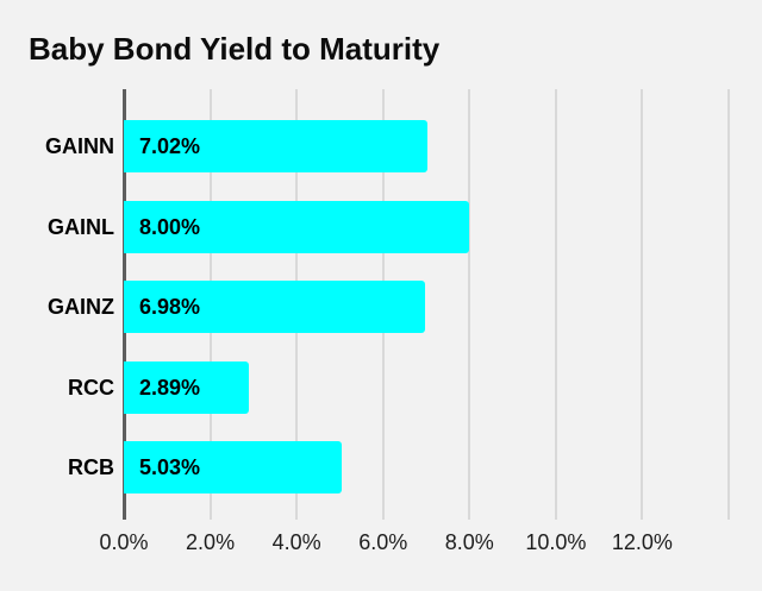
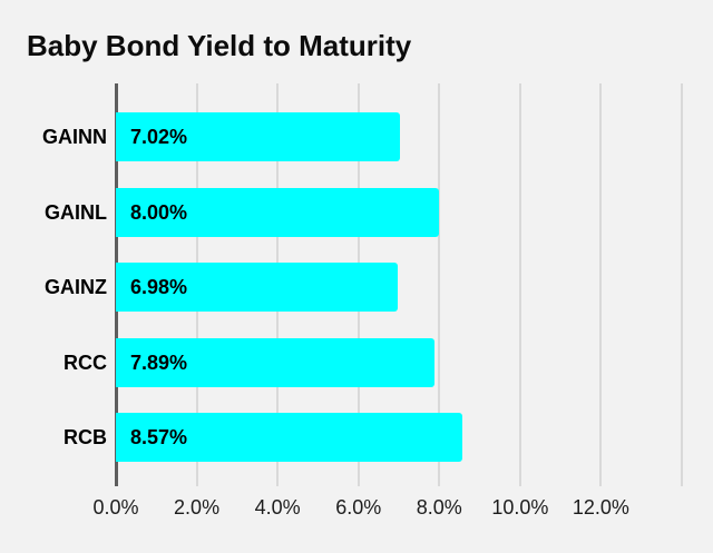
RCC: 2.89% -> 7.89%
RCB: 5.03% -> 8.57%
